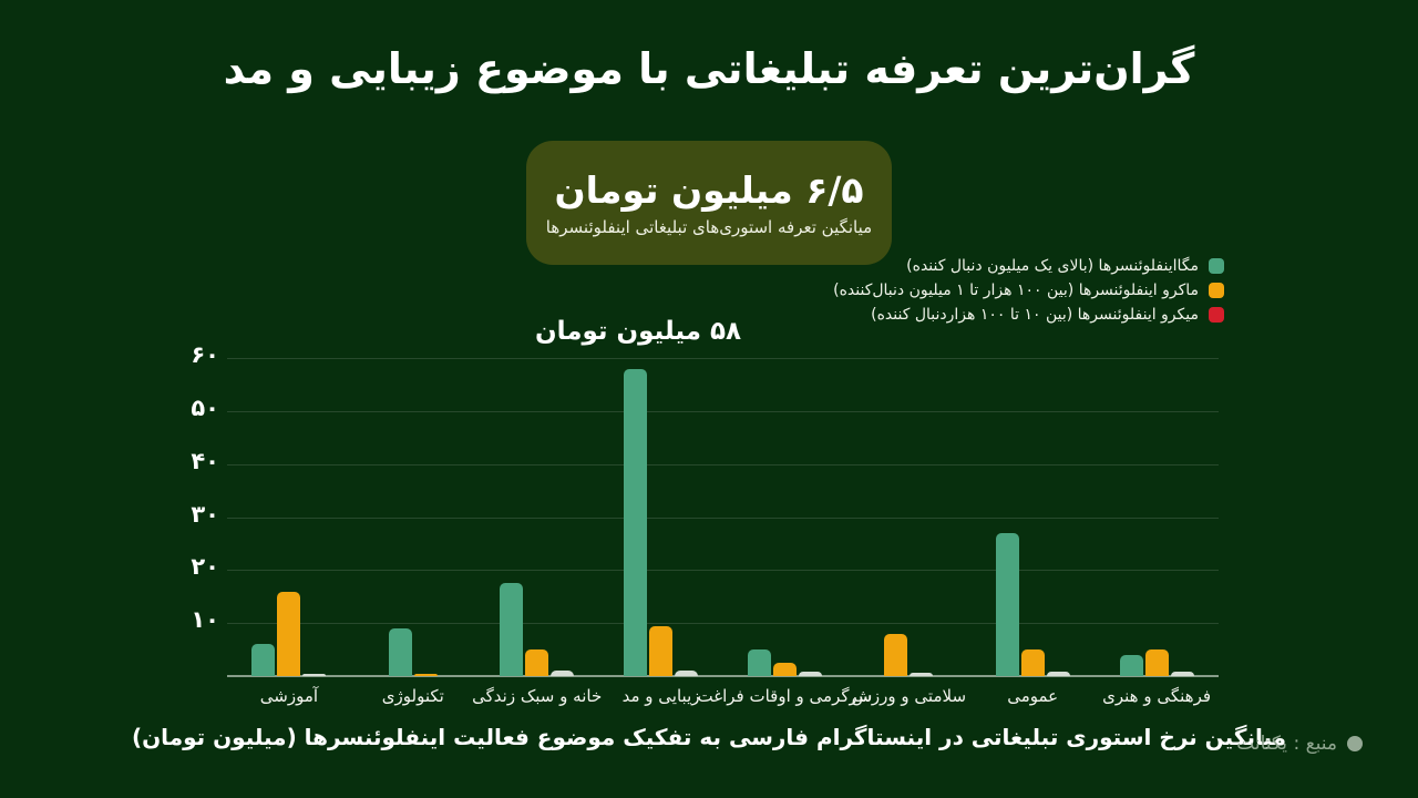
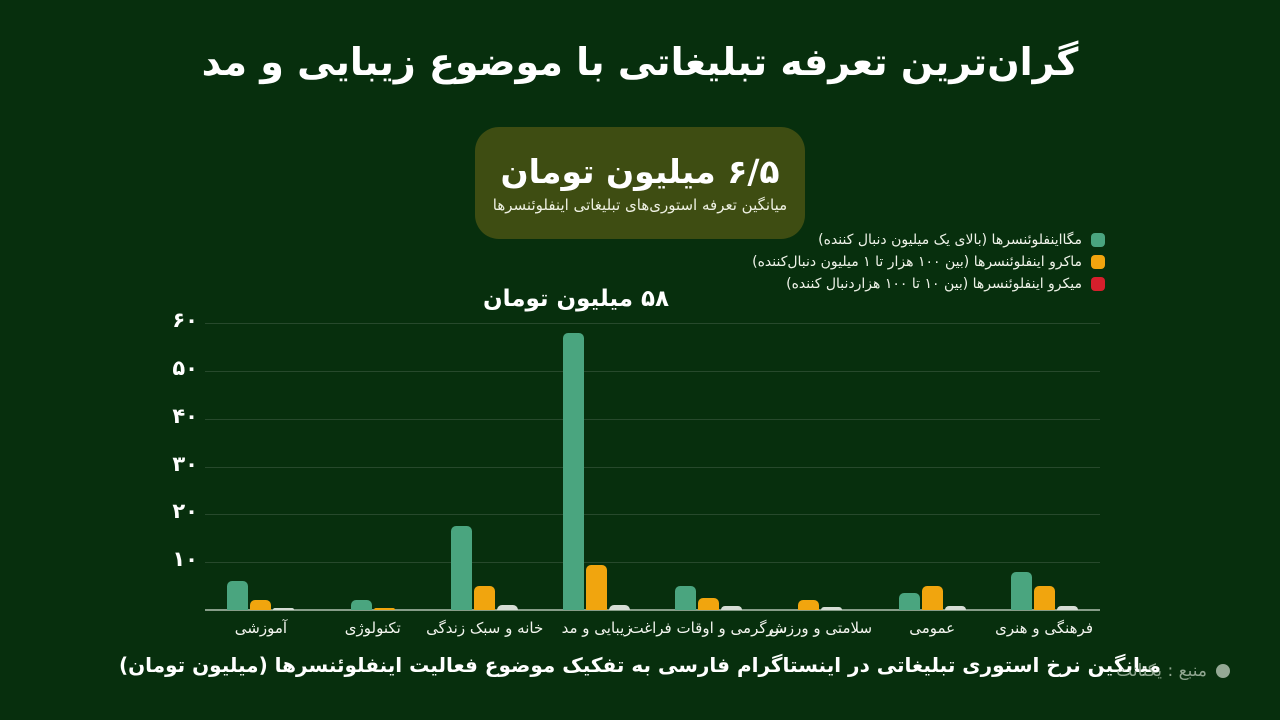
ماکرو اینفلوئنسرها (بین ۱۰۰ هزار تا ۱ میلیون دنبال‌کننده)/آموزشی: 16 -> 2
مگااینفلوئنسرها (بالای یک میلیون دنبال کننده)/تکنولوژی: 9 -> 2
ماکرو اینفلوئنسرها (بین ۱۰۰ هزار تا ۱ میلیون دنبال‌کننده)/سلامتی و ورزش: 8 -> 2
مگااینفلوئنسرها (بالای یک میلیون دنبال کننده)/عمومی: 27 -> 4
مگااینفلوئنسرها (بالای یک میلیون دنبال کننده)/فرهنگی و هنری: 4 -> 8
